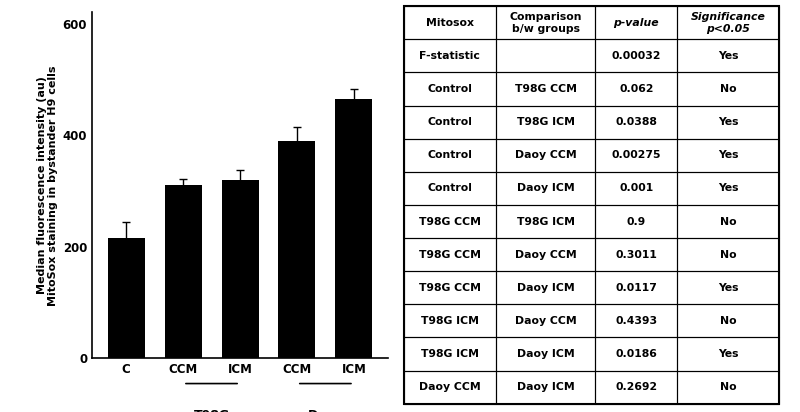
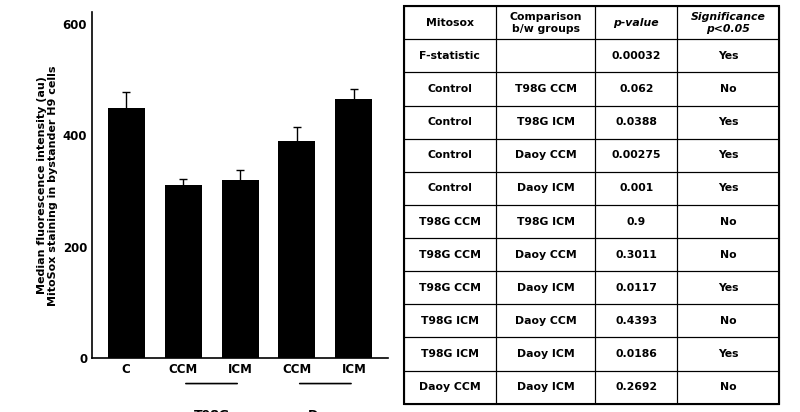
C: 215 -> 448
